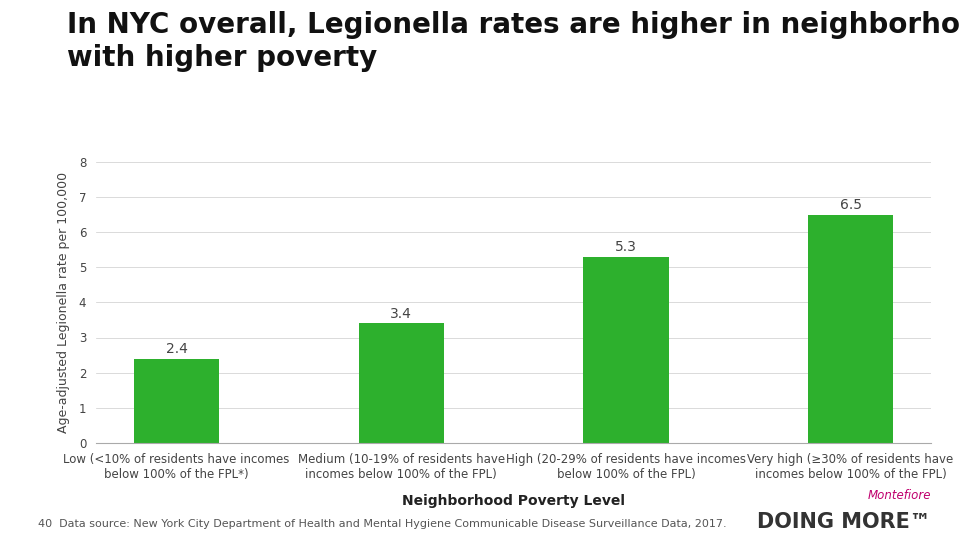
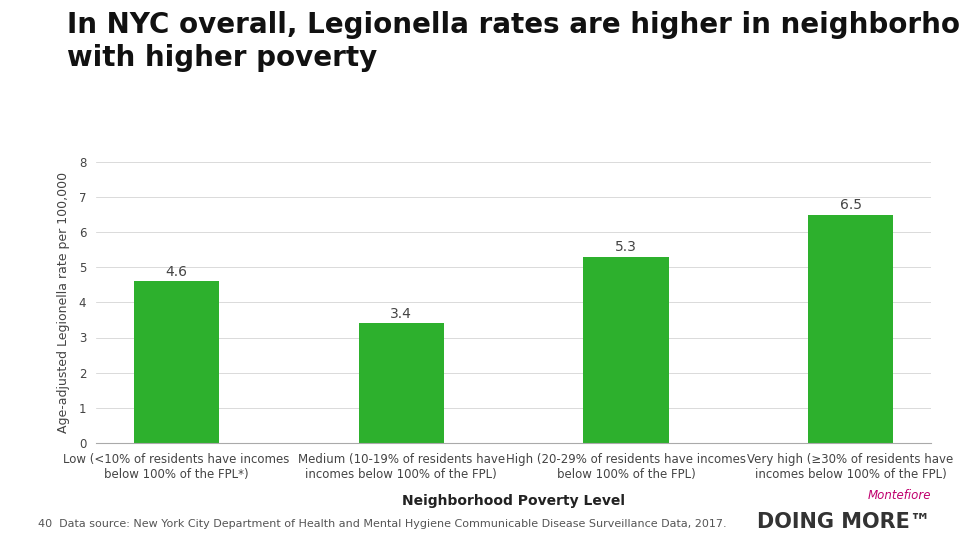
Low (<10% of residents have incomes below 100% of the FPL*): 2.4 -> 4.6
